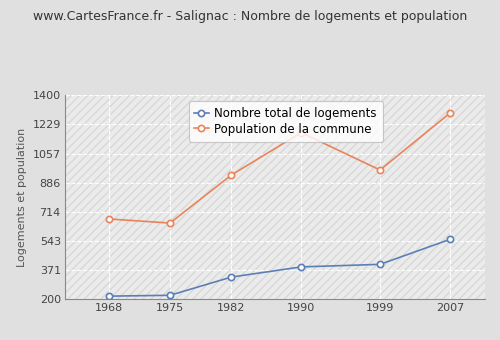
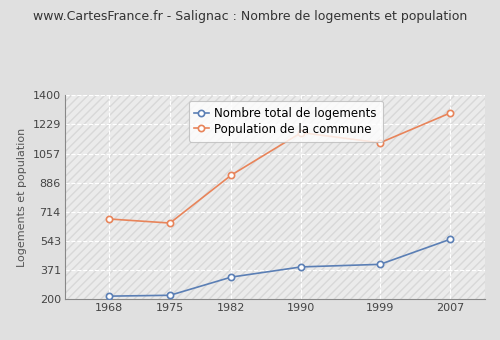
Population de la commune/1999: 960 -> 1120
